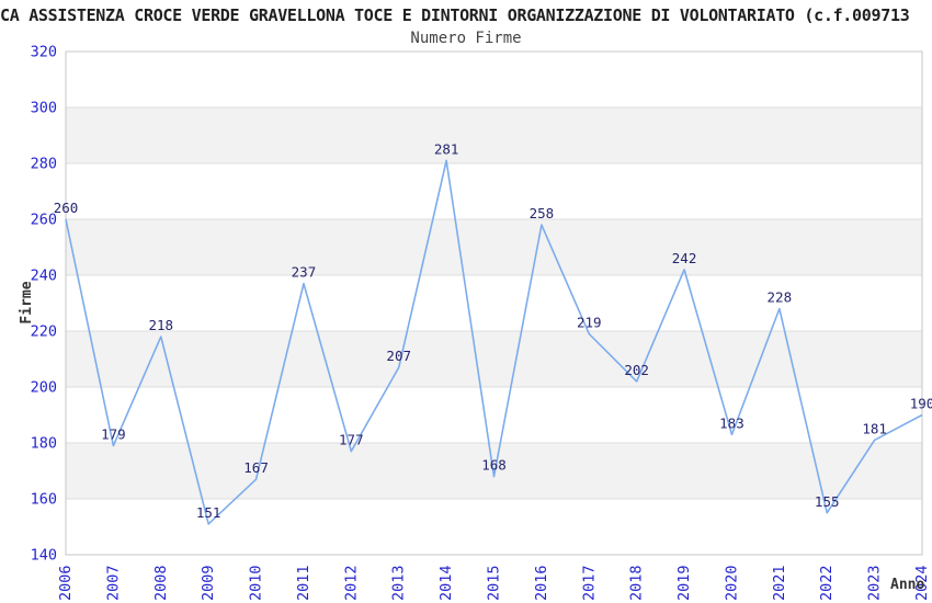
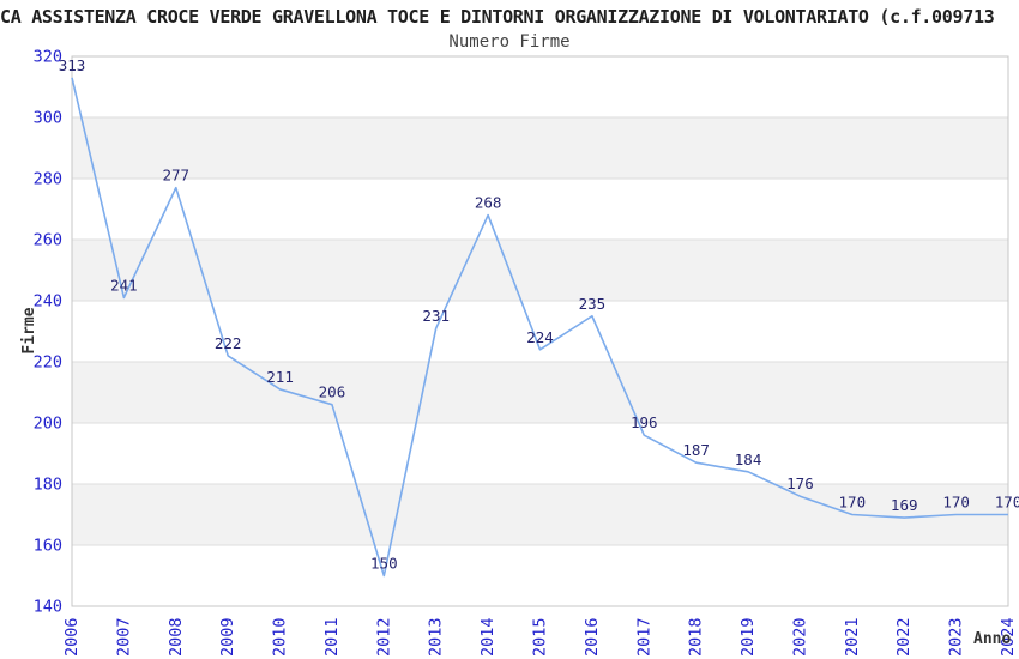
2006: 260 -> 313
2007: 179 -> 241
2008: 218 -> 277
2009: 151 -> 222
2010: 167 -> 211
2011: 237 -> 206
2012: 177 -> 150
2013: 207 -> 231
2014: 281 -> 268
2015: 168 -> 224
2016: 258 -> 235
2017: 219 -> 196
2018: 202 -> 187
2019: 242 -> 184
2020: 183 -> 176
2021: 228 -> 170
2022: 155 -> 169
2023: 181 -> 170
2024: 190 -> 170
